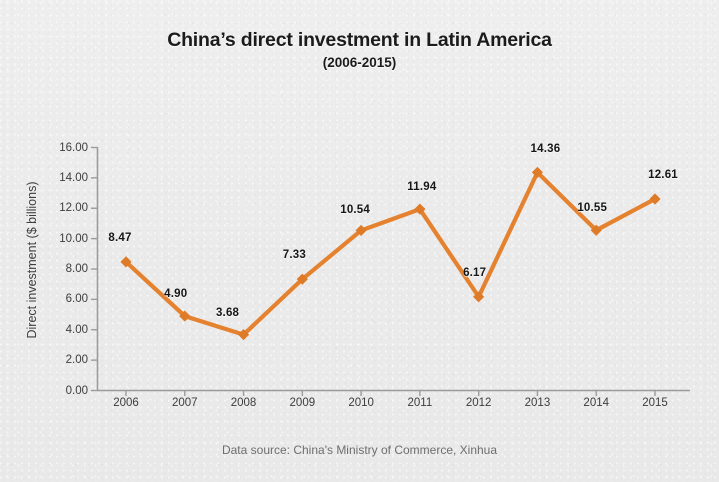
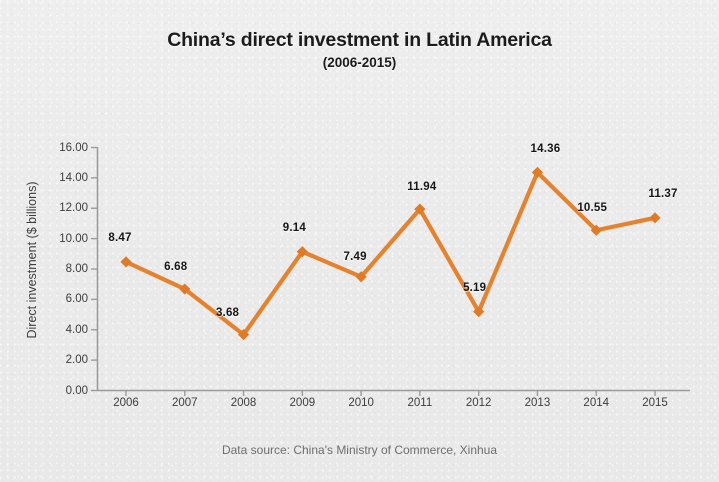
2007: 4.90 -> 6.68
2009: 7.33 -> 9.14
2010: 10.54 -> 7.49
2012: 6.17 -> 5.19
2015: 12.61 -> 11.37
